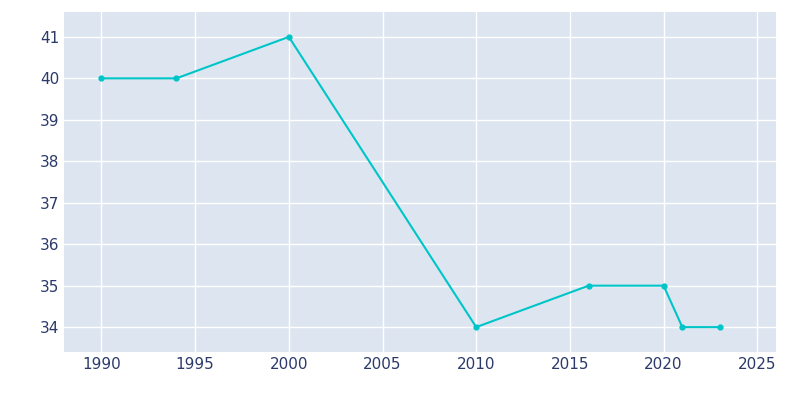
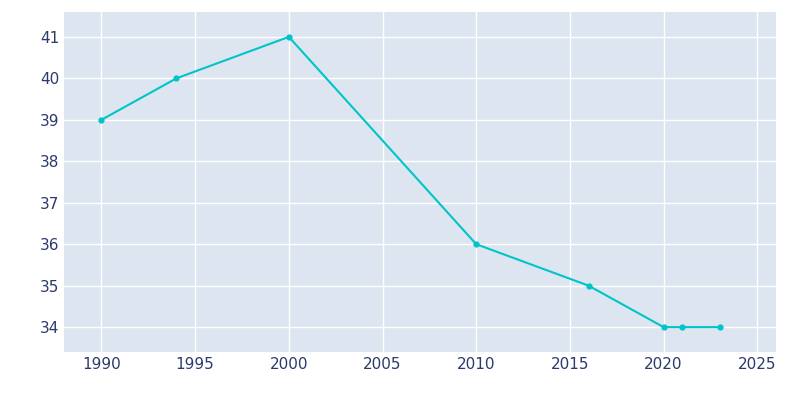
1990: 40 -> 39
2010: 34 -> 36
2020: 35 -> 34
